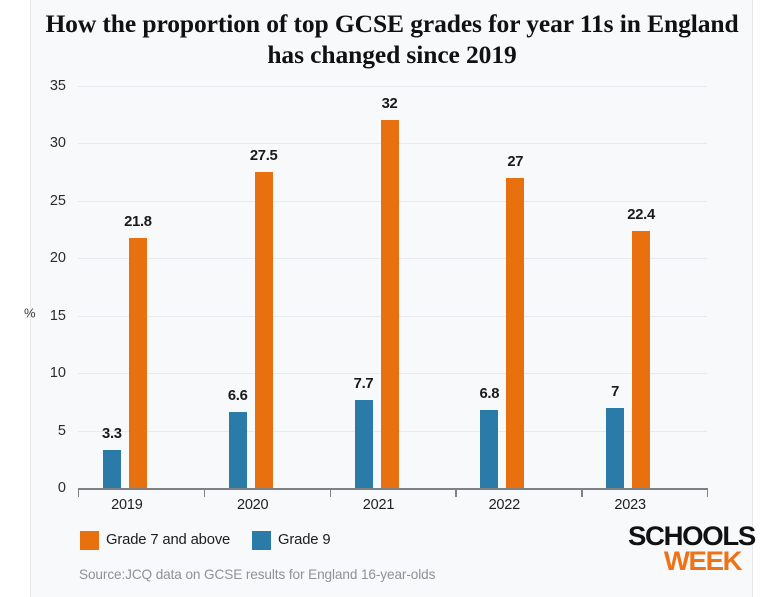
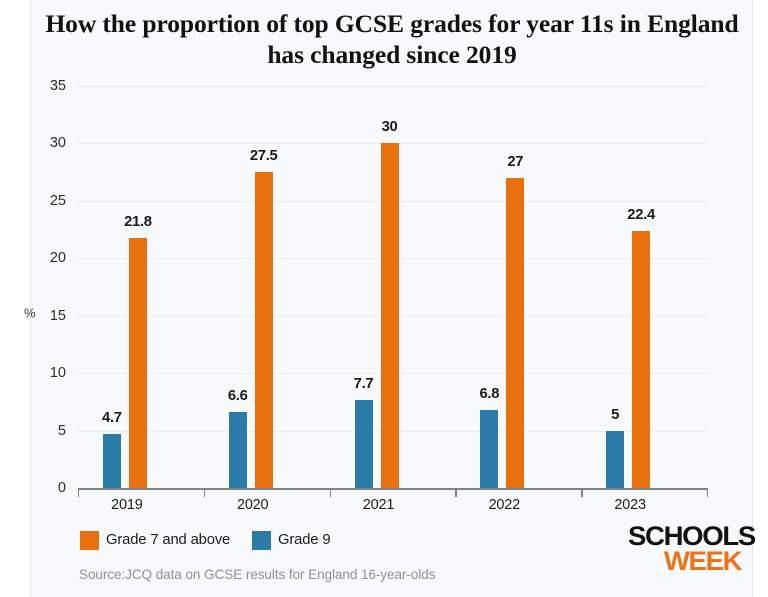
Grade 9/2019: 3.3 -> 4.7
Grade 7 and above/2021: 32 -> 30
Grade 9/2023: 7 -> 5
